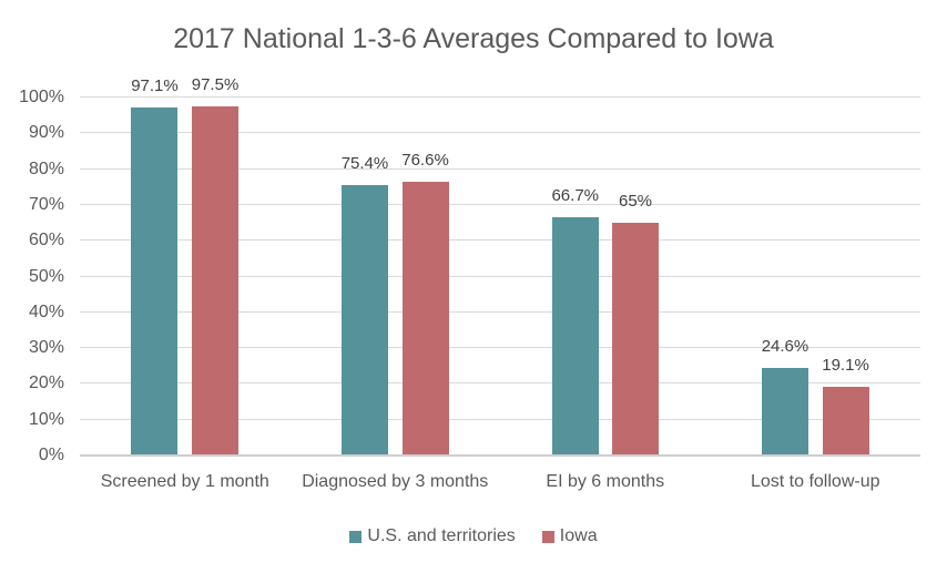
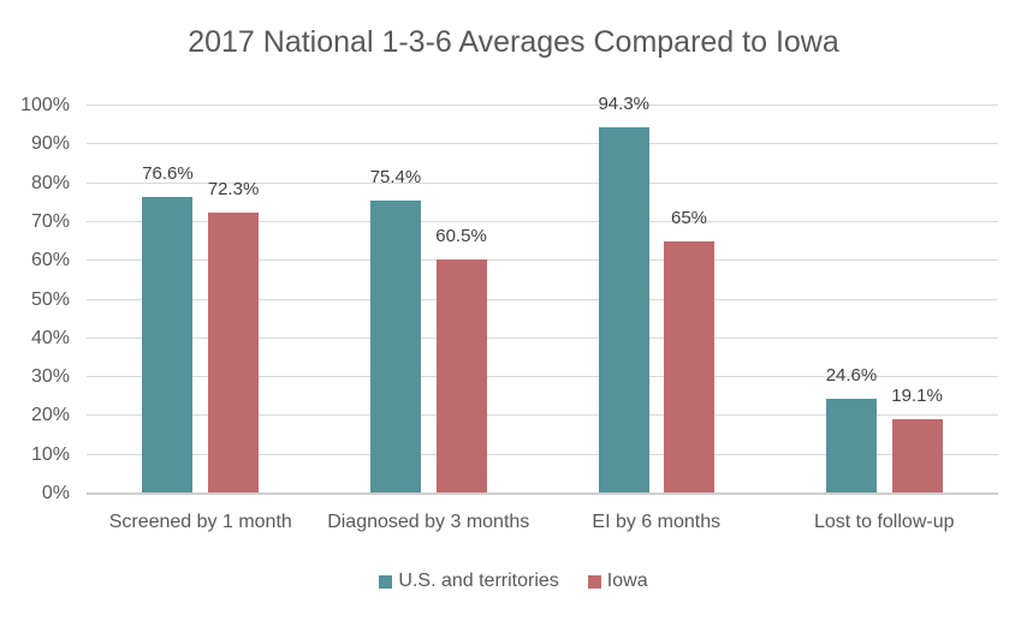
U.S. and territories/Screened by 1 month: 97.1% -> 76.6%
Iowa/Screened by 1 month: 97.5% -> 72.3%
Iowa/Diagnosed by 3 months: 76.6% -> 60.5%
U.S. and territories/EI by 6 months: 66.7% -> 94.3%
